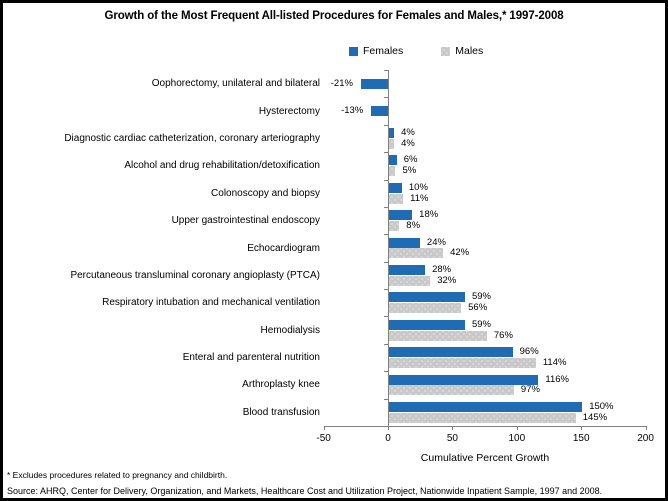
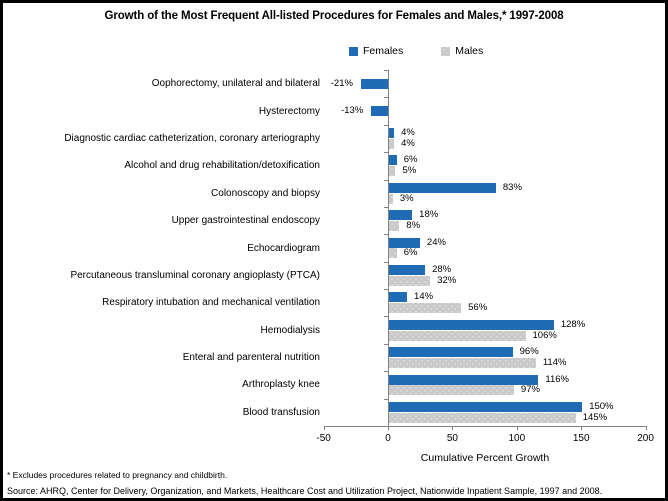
Females/Colonoscopy and biopsy: 10% -> 83%
Males/Colonoscopy and biopsy: 11% -> 3%
Males/Echocardiogram: 42% -> 6%
Females/Respiratory intubation and mechanical ventilation: 59% -> 14%
Females/Hemodialysis: 59% -> 128%
Males/Hemodialysis: 76% -> 106%
